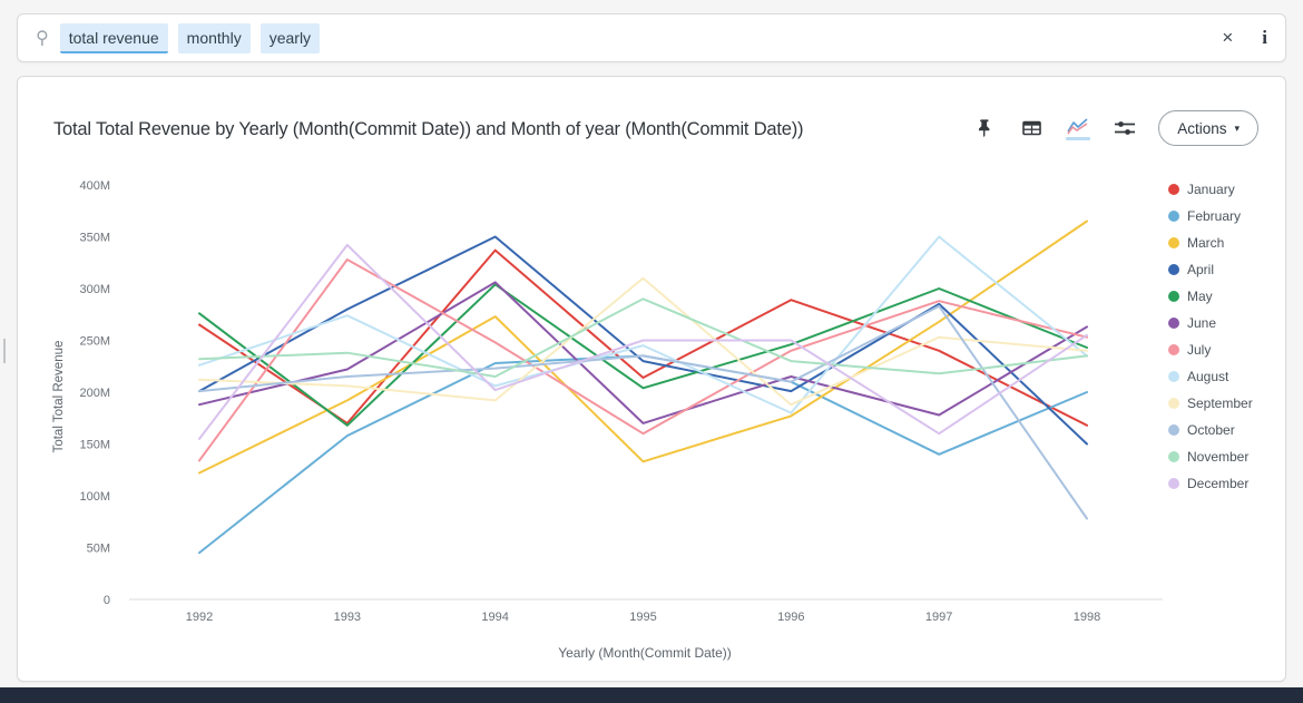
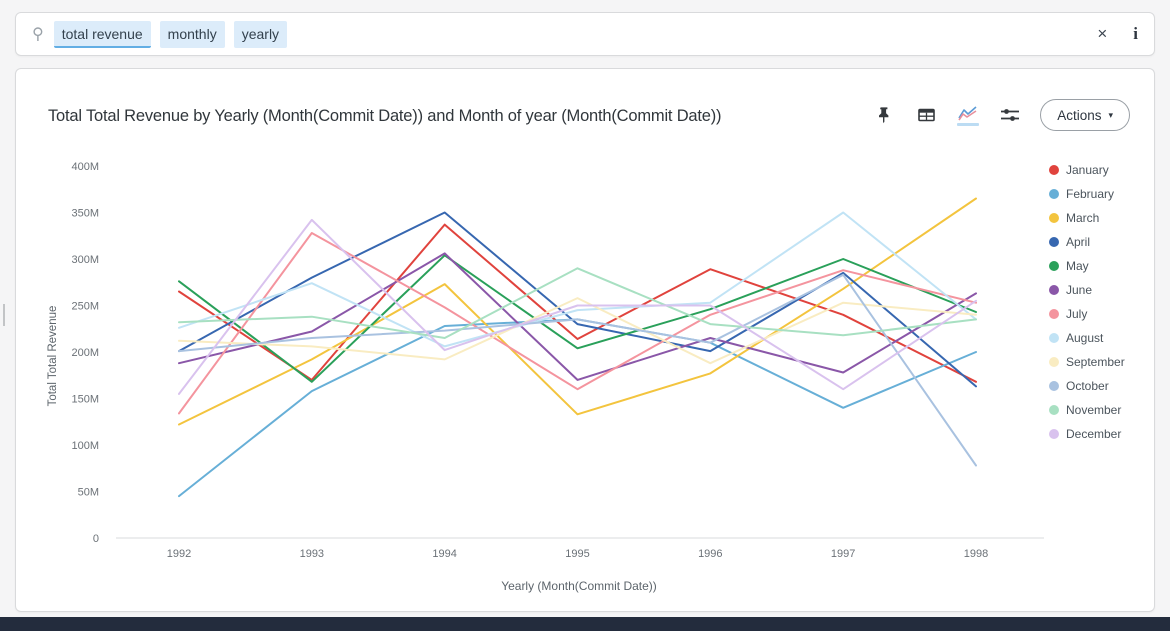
September/1995: 310M -> 260M
August/1996: 180M -> 250M
April/1998: 150M -> 160M
